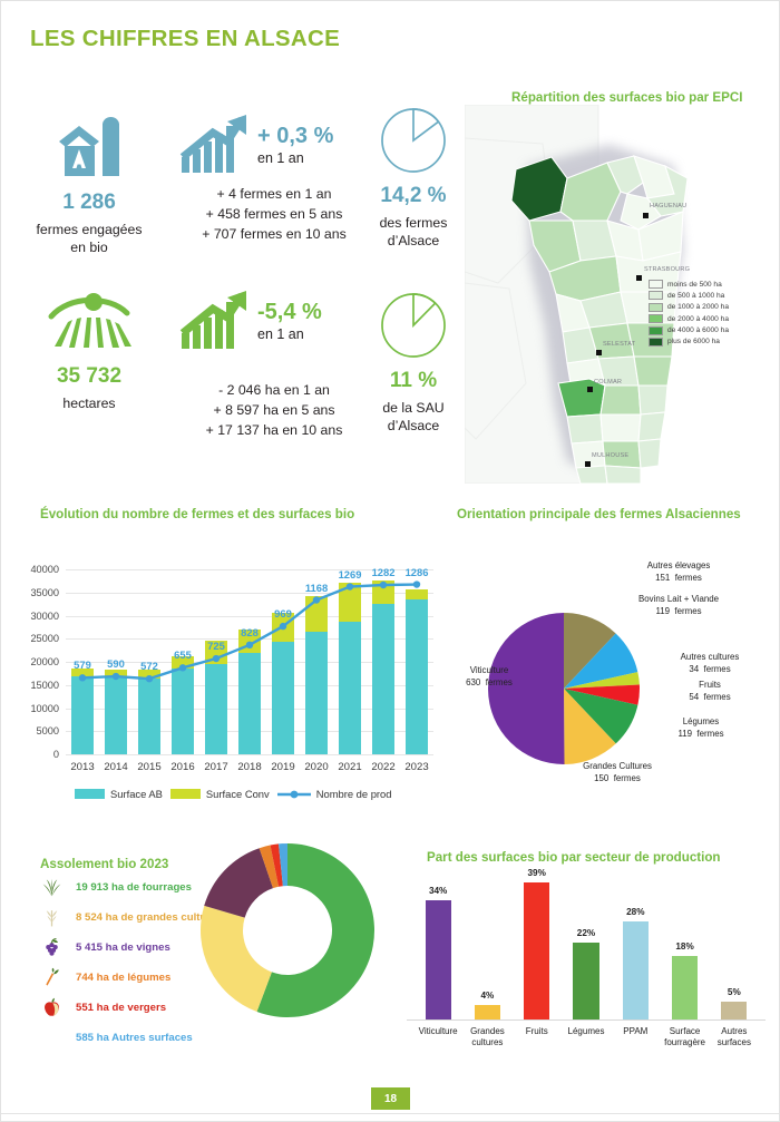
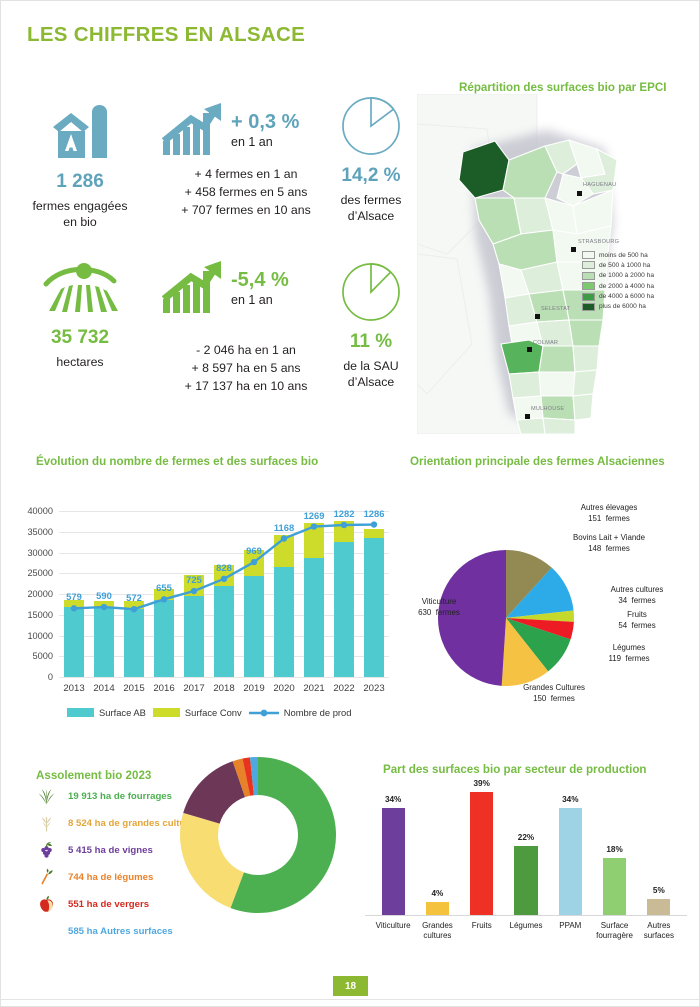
Orientation principale des fermes Alsaciennes/Bovins Lait + Viande: 119 -> 148
Part des surfaces bio par secteur de production/PPAM: 28% -> 34%
